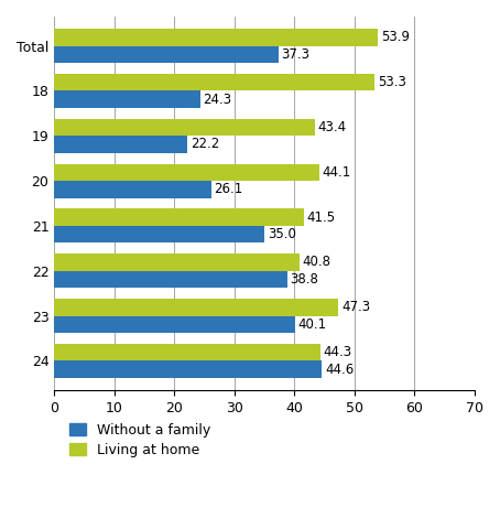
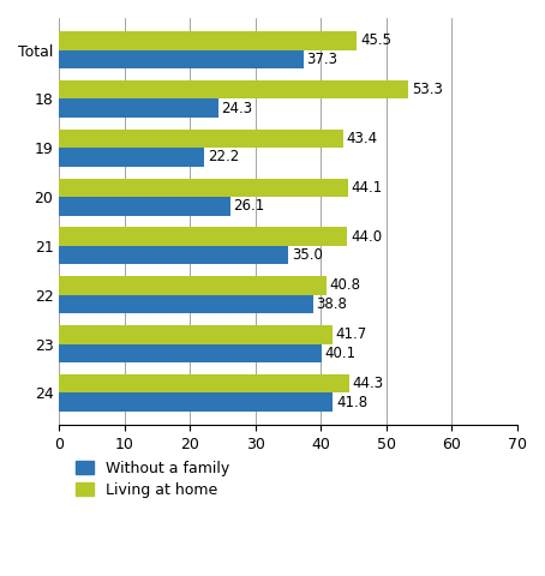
Living at home/Total: 53.9 -> 45.5
Living at home/21: 41.5 -> 44.0
Living at home/23: 47.3 -> 41.7
Without a family/24: 44.6 -> 41.8
